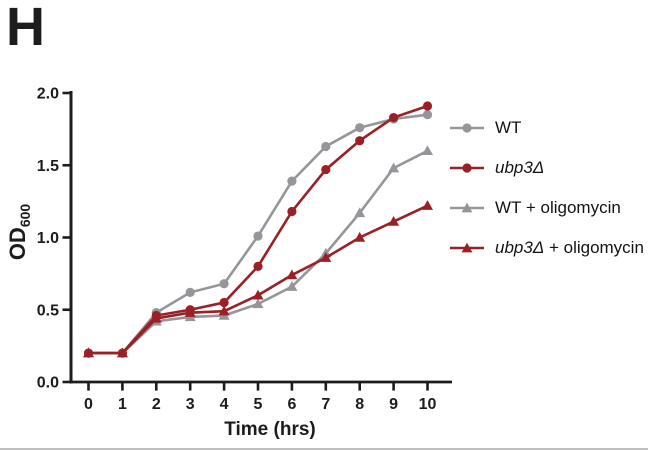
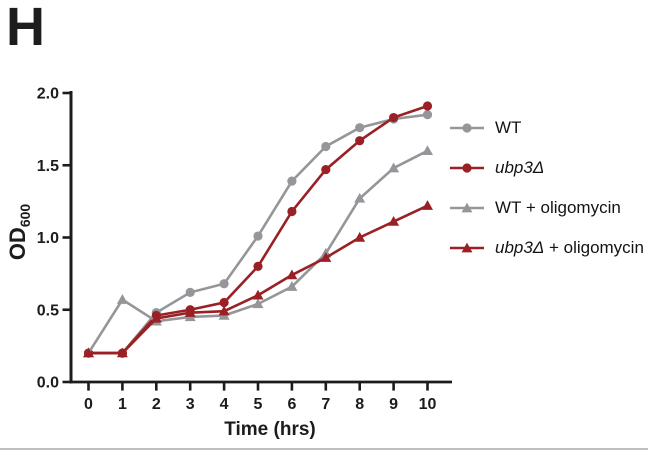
WT + oligomycin/1: 0.20 -> 0.57
WT + oligomycin/8: 1.17 -> 1.27
